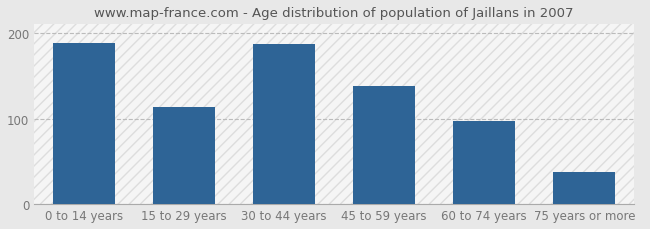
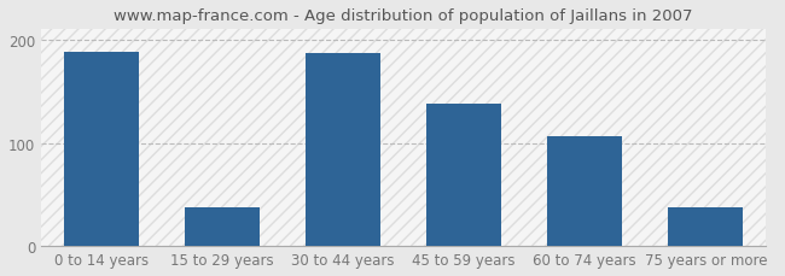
15 to 29 years: 114 -> 38
60 to 74 years: 97 -> 106
